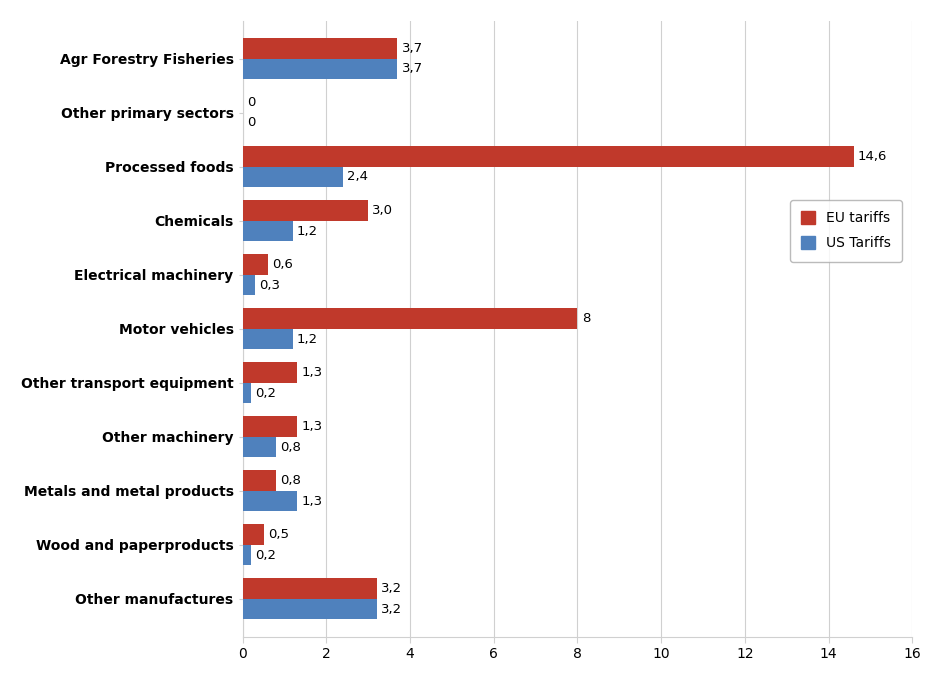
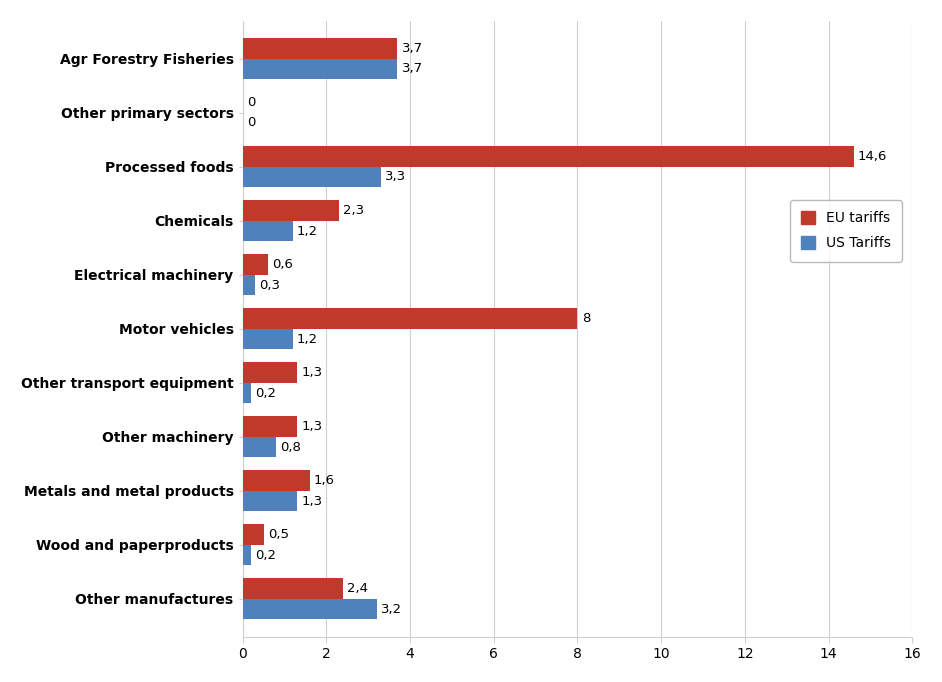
US Tariffs/Processed foods: 2,4 -> 3,3
EU tariffs/Chemicals: 3,0 -> 2,3
EU tariffs/Metals and metal products: 0,8 -> 1,6
EU tariffs/Other manufactures: 3,2 -> 2,4
